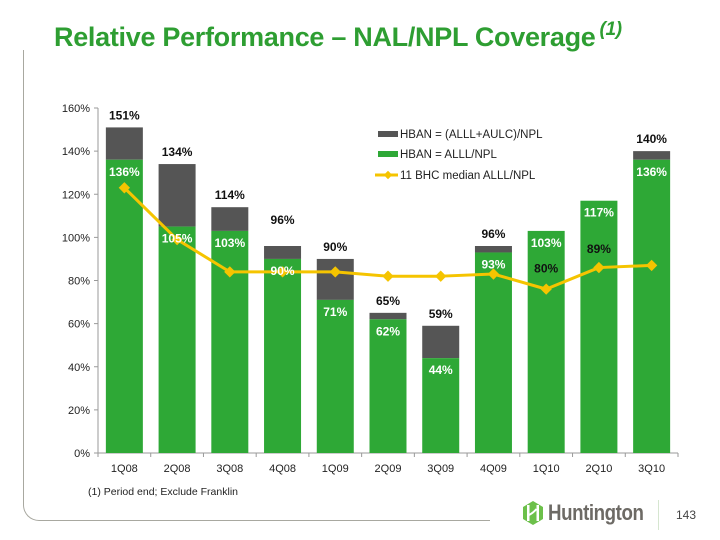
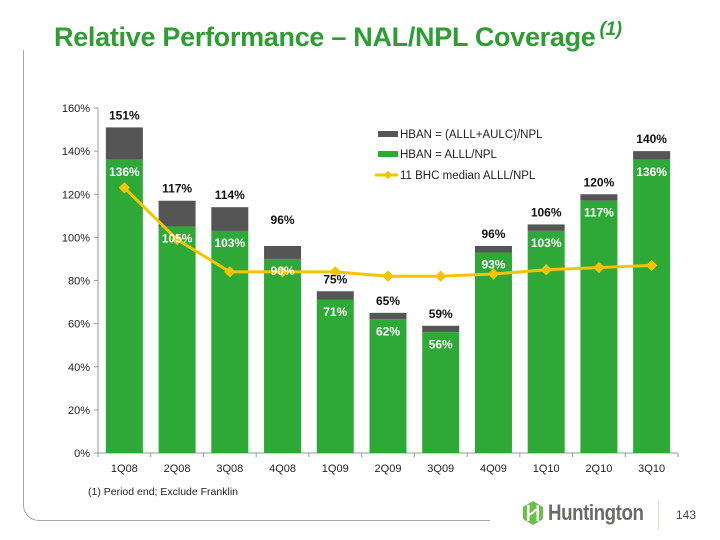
HBAN = (ALLL+AULC)/NPL/2Q08: 134% -> 117%
HBAN = (ALLL+AULC)/NPL/1Q09: 90% -> 75%
HBAN = ALLL/NPL/3Q09: 44% -> 56%
HBAN = (ALLL+AULC)/NPL/1Q10: 80% -> 106%
11 BHC median ALLL/NPL/1Q10: 76% -> 85%
HBAN = (ALLL+AULC)/NPL/2Q10: 89% -> 120%
